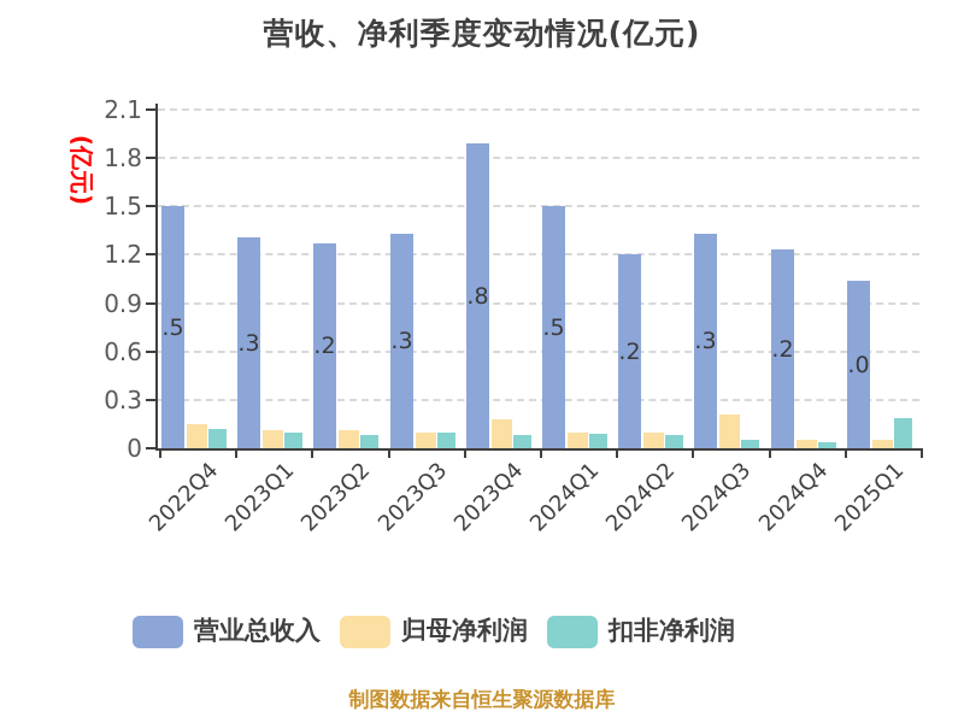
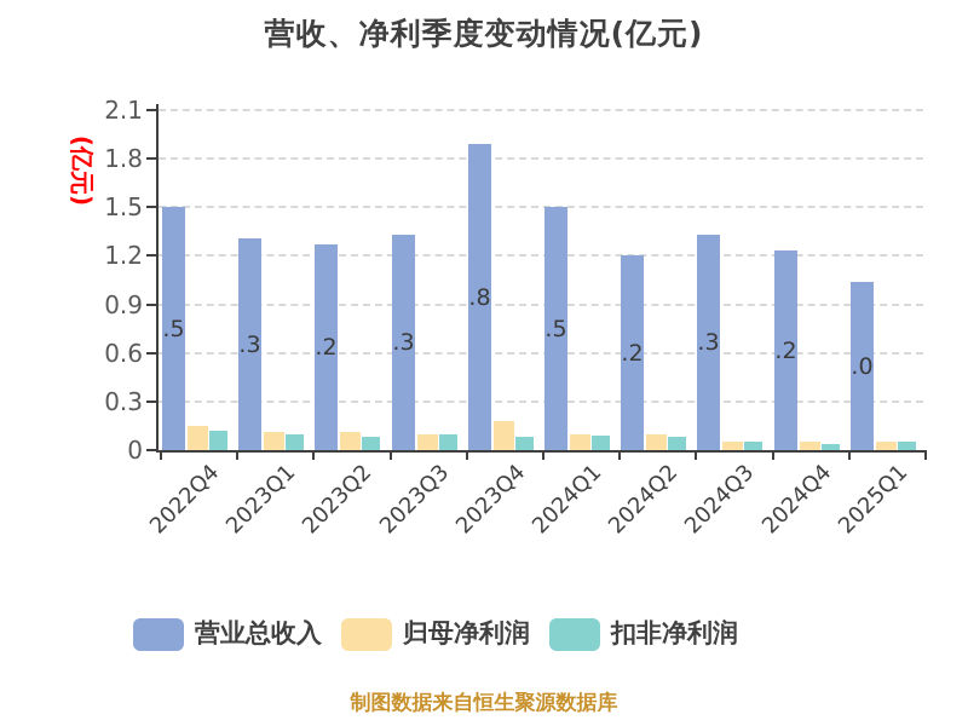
归母净利润/2024Q3: 0.21 -> 0.05
扣非净利润/2025Q1: 0.19 -> 0.05
